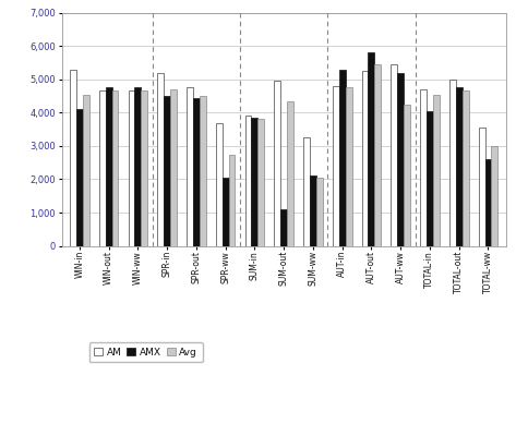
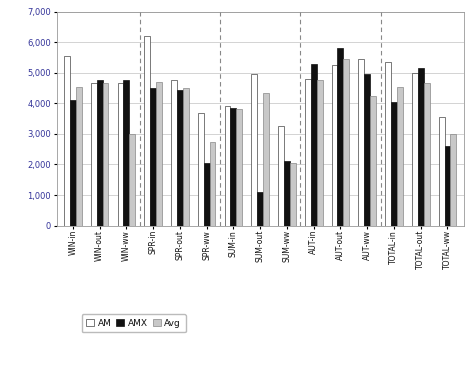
AM/WIN-in: 5,300 -> 5,550
Avg/WIN-ww: 4,650 -> 3,000
AM/SPR-in: 5,200 -> 6,200
AMX/AUT-ww: 5,200 -> 4,950
AM/TOTAL-in: 4,700 -> 5,350
AMX/TOTAL-out: 4,750 -> 5,150
